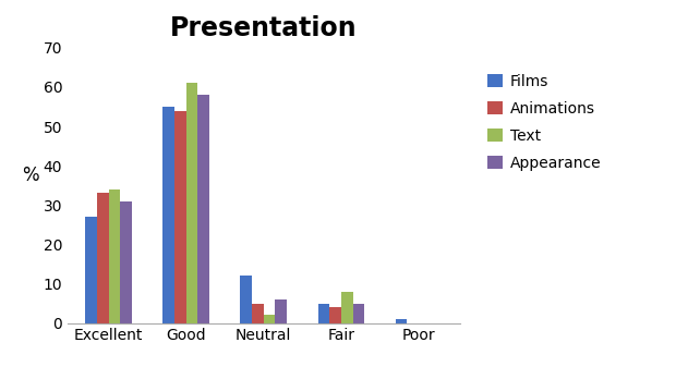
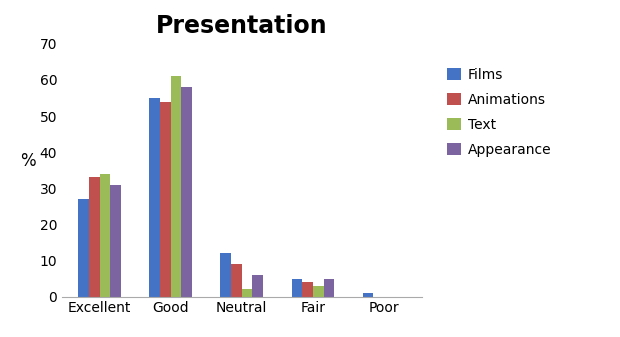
Animations/Neutral: 5 -> 9
Text/Fair: 8 -> 3
